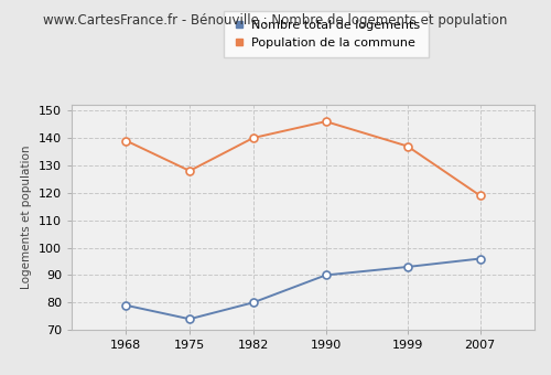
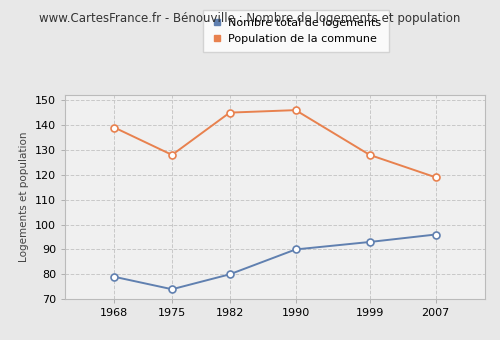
Population de la commune/1982: 140 -> 145
Population de la commune/1999: 137 -> 128
